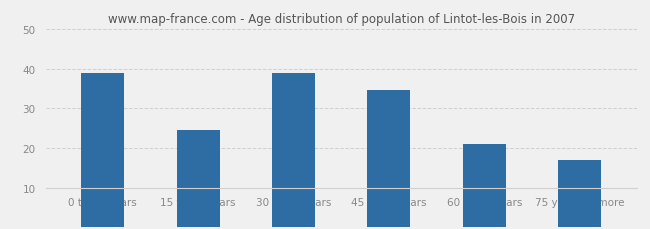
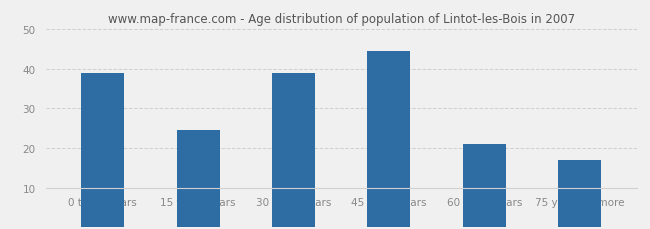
45 to 59 years: 34.5 -> 44.5
